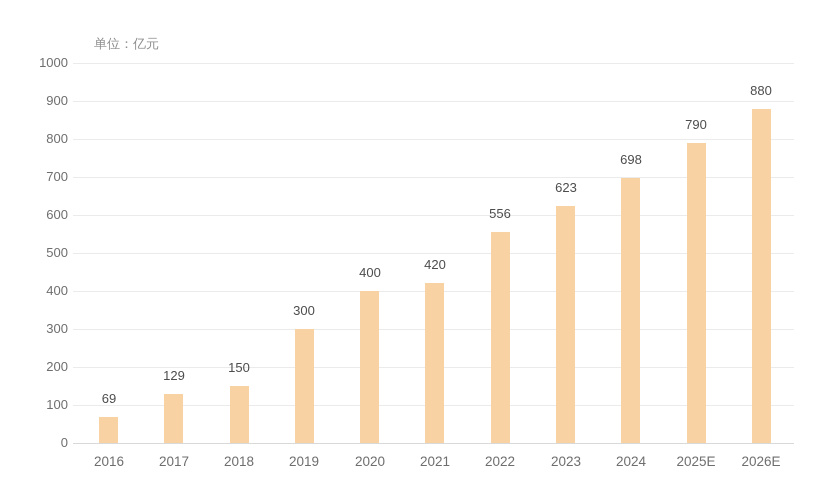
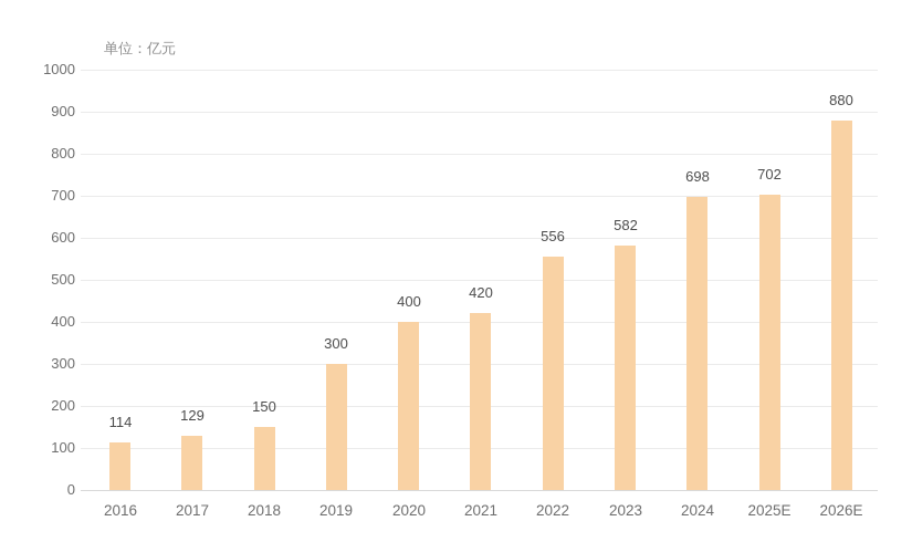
2016: 69 -> 114
2023: 623 -> 582
2025E: 790 -> 702
